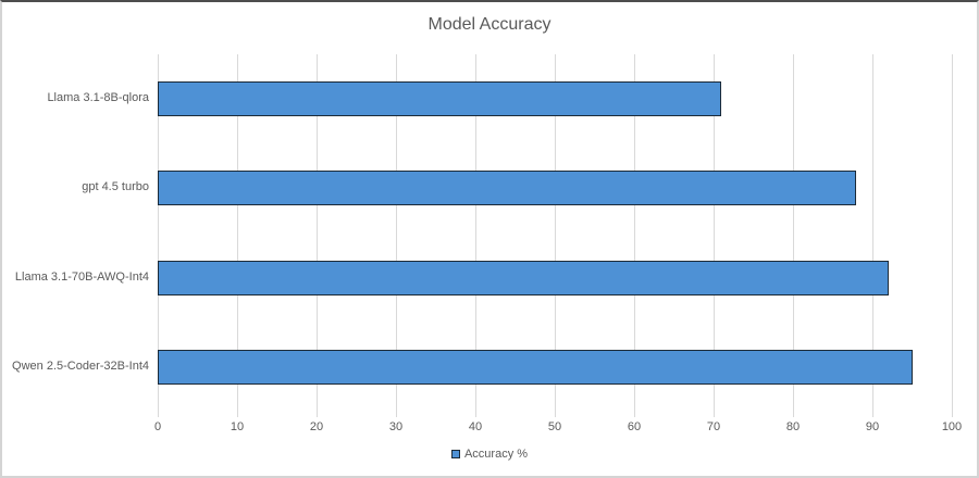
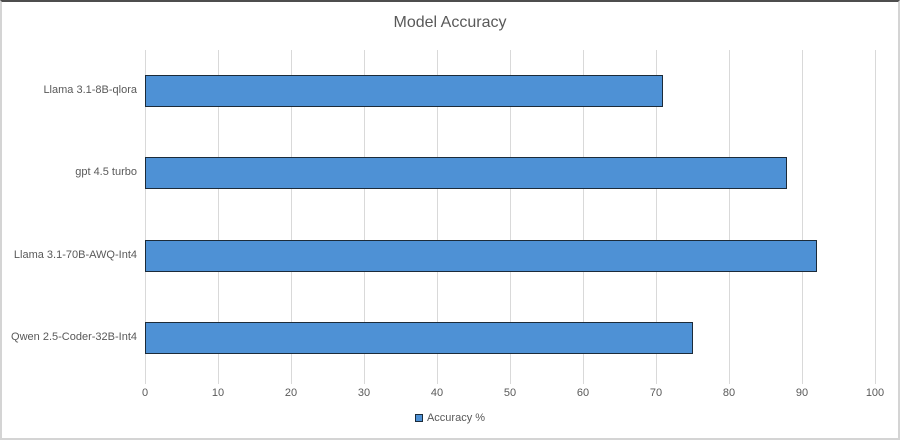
Qwen 2.5-Coder-32B-Int4: 95 -> 75
